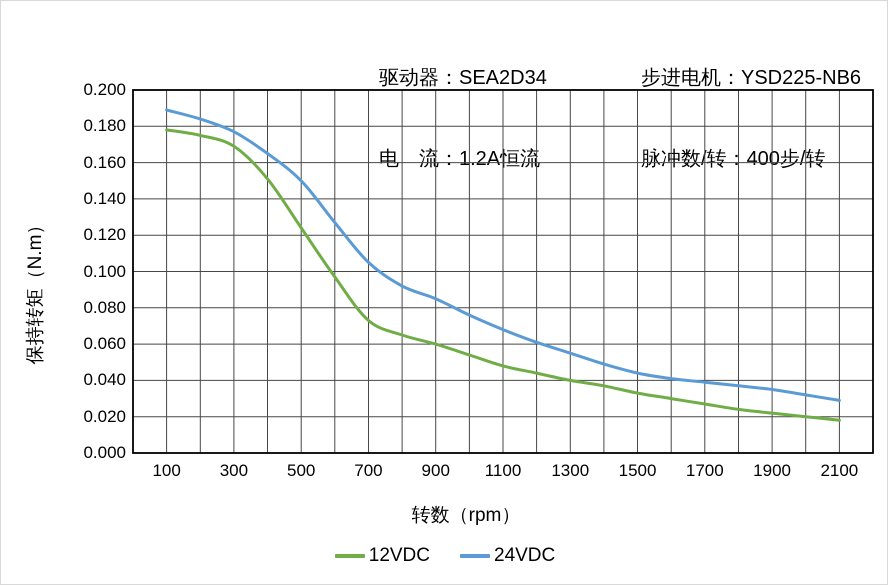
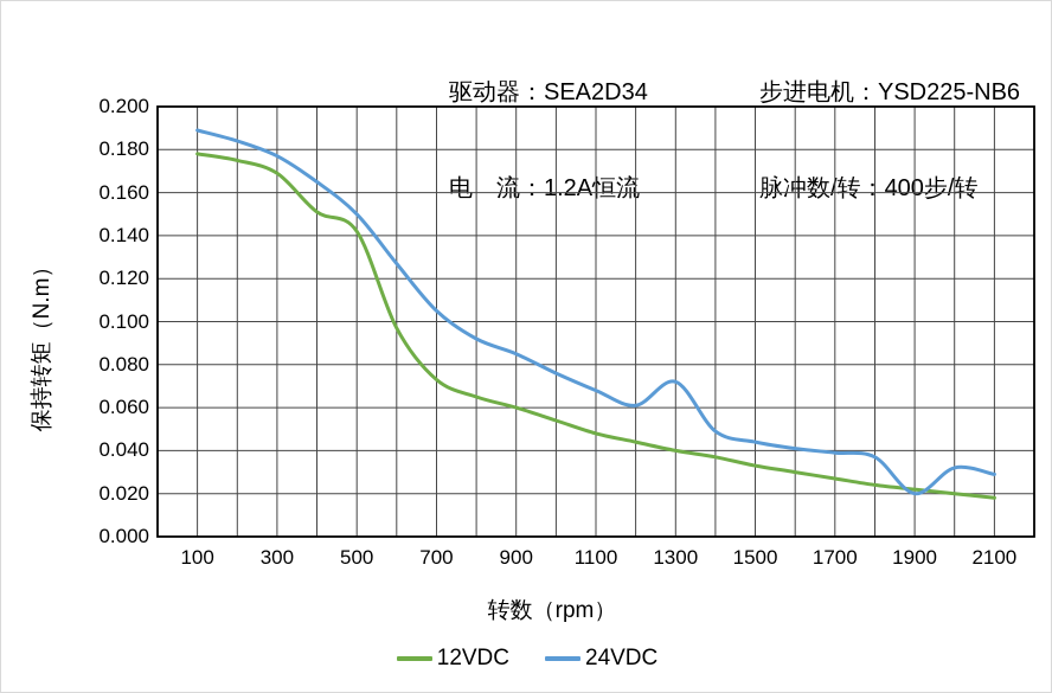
12VDC/500: 0.124 -> 0.142
24VDC/1300: 0.055 -> 0.072
24VDC/1900: 0.035 -> 0.020
